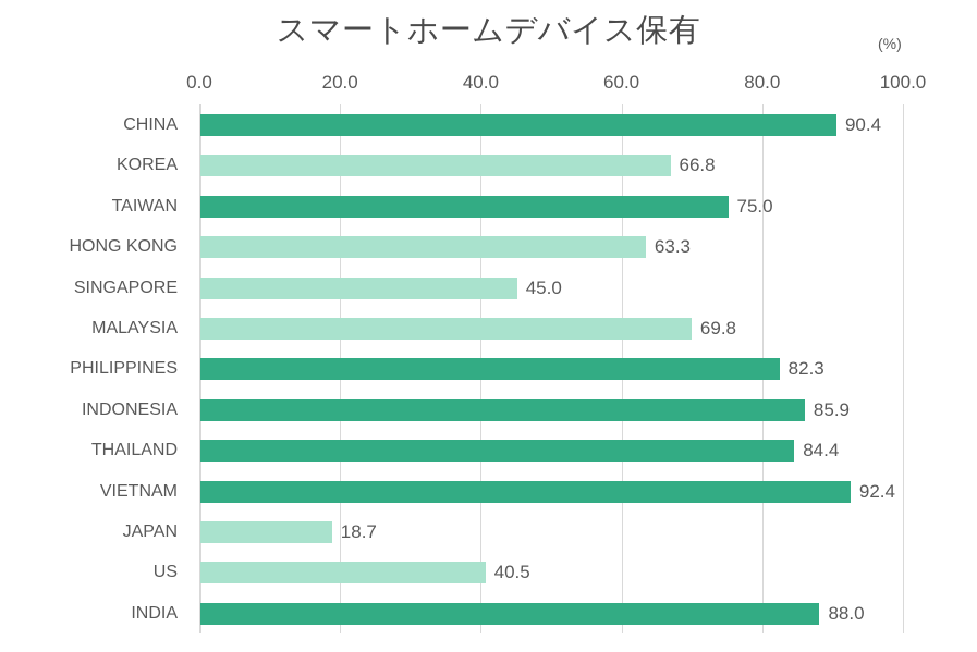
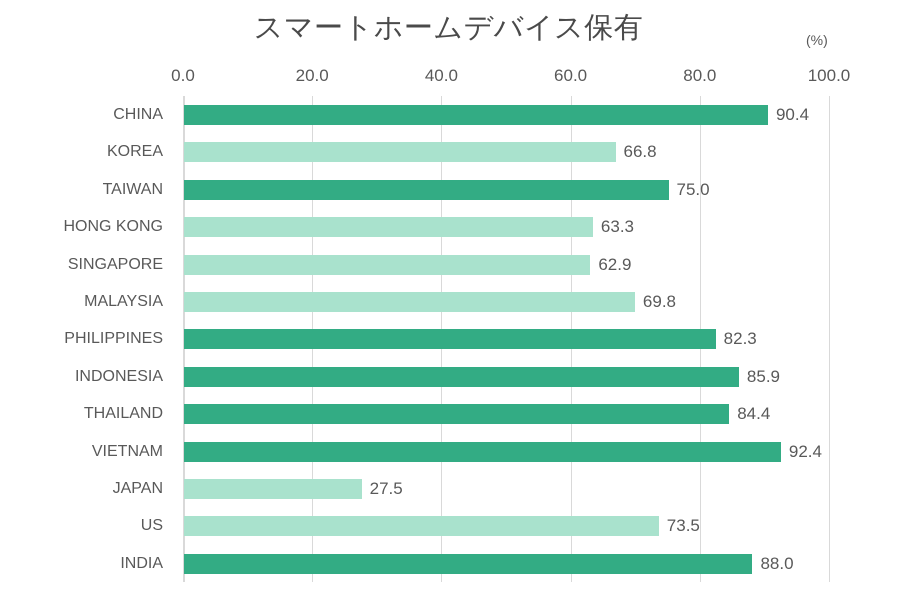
SINGAPORE: 45.0 -> 62.9
JAPAN: 18.7 -> 27.5
US: 40.5 -> 73.5
